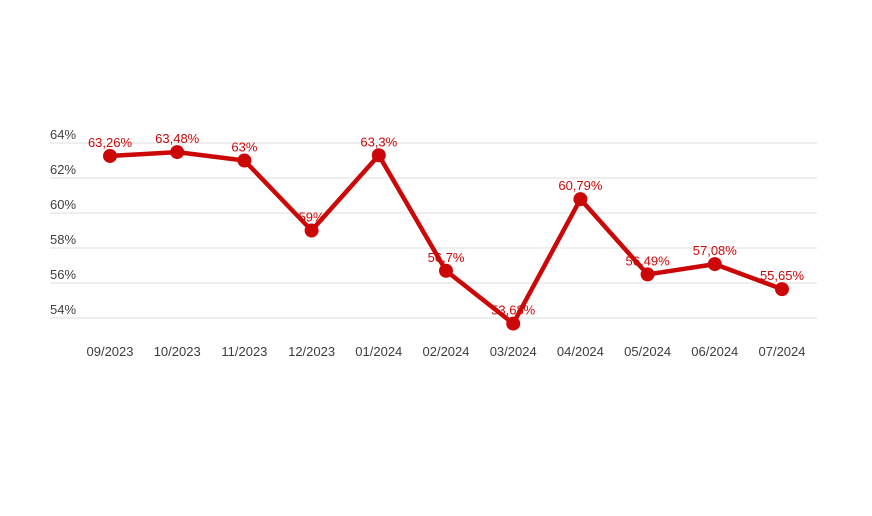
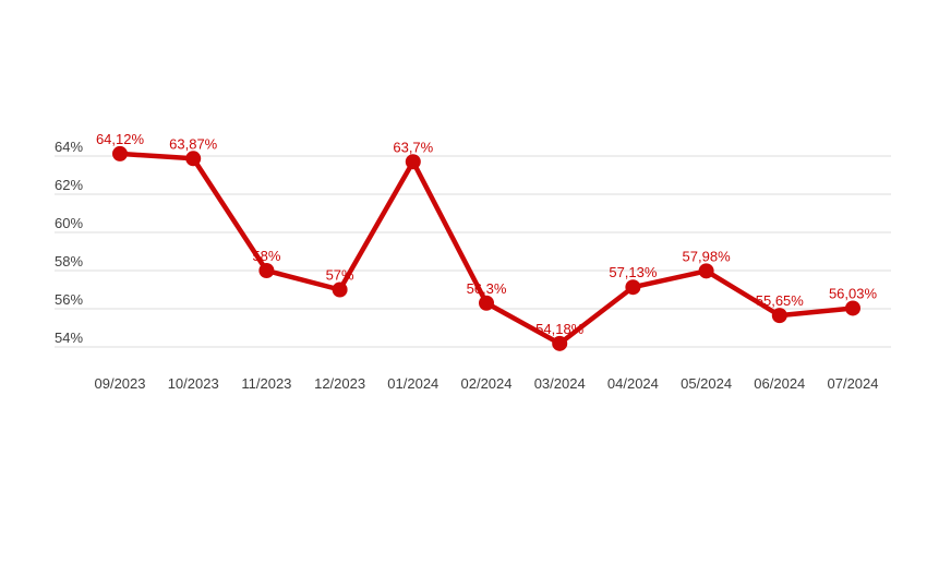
09/2023: 63,26% -> 64,12%
10/2023: 63,48% -> 63,87%
11/2023: 63% -> 58%
12/2023: 59% -> 57%
01/2024: 63,3% -> 63,7%
02/2024: 56,7% -> 56,3%
03/2024: 53,68% -> 54,18%
04/2024: 60,79% -> 57,13%
05/2024: 56,49% -> 57,98%
06/2024: 57,08% -> 55,65%
07/2024: 55,65% -> 56,03%
